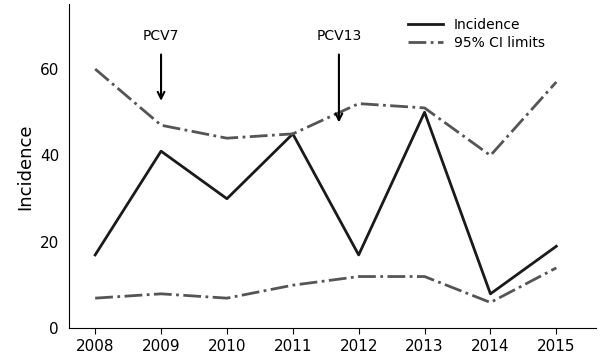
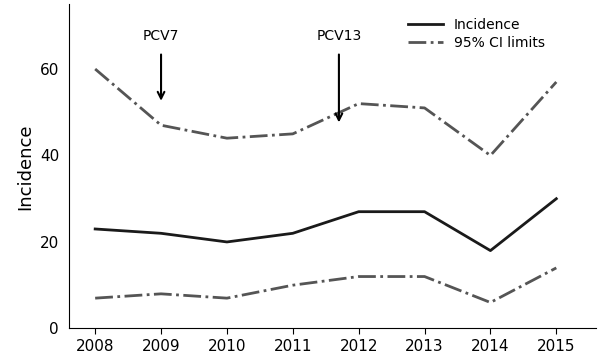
Incidence/2008: 17 -> 23
Incidence/2009: 41 -> 22
Incidence/2010: 30 -> 20
Incidence/2011: 45 -> 22
Incidence/2012: 17 -> 27
Incidence/2013: 50 -> 27
Incidence/2014: 8 -> 18
Incidence/2015: 19 -> 30
